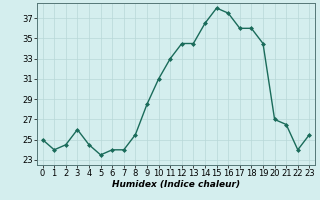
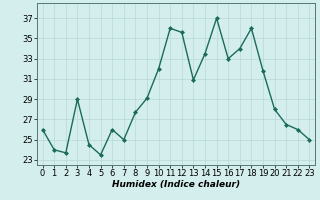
0: 25.0 -> 26.0
2: 24.5 -> 23.7
3: 26.0 -> 29.0
6: 24.0 -> 26.0
7: 24.0 -> 25.0
8: 25.5 -> 27.7
9: 28.5 -> 29.1
10: 31.0 -> 32.0
11: 33.0 -> 36.0
12: 34.5 -> 35.6
13: 34.5 -> 30.9
14: 36.5 -> 33.5
15: 38.0 -> 37.0
16: 37.5 -> 33.0
17: 36.0 -> 34.0
19: 34.5 -> 31.8
20: 27.0 -> 28.0
22: 24.0 -> 26.0
23: 25.5 -> 25.0
